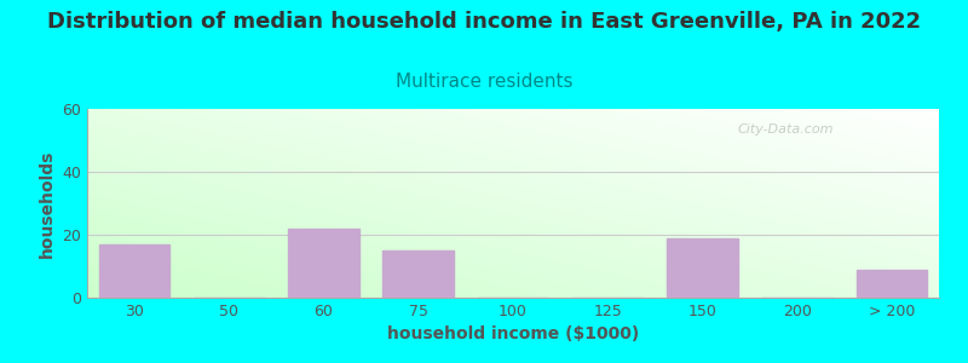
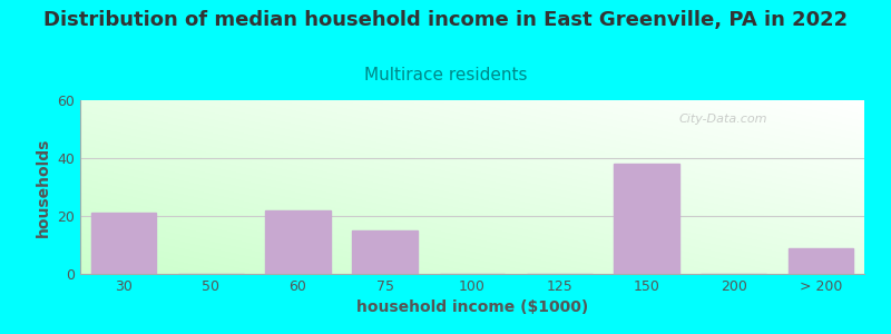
30: 17 -> 21
150: 19 -> 38
